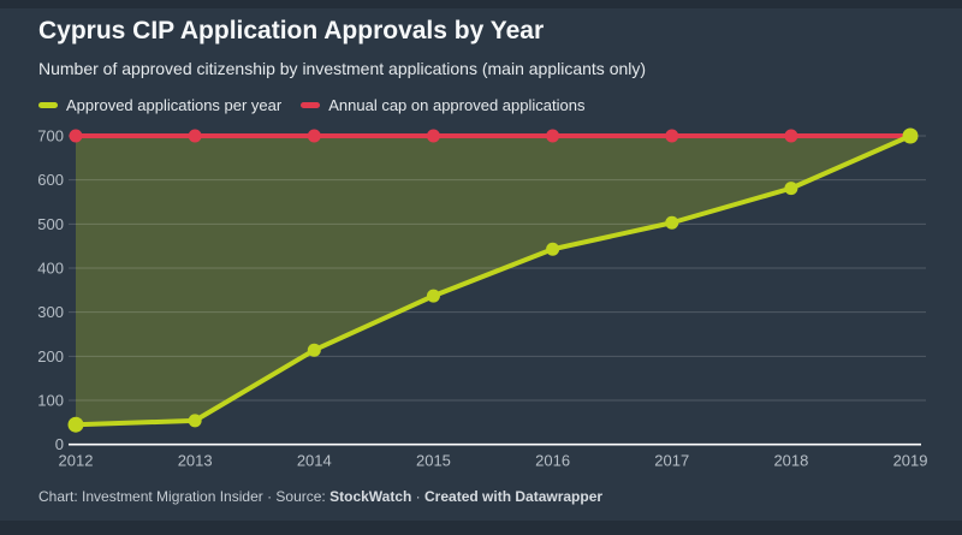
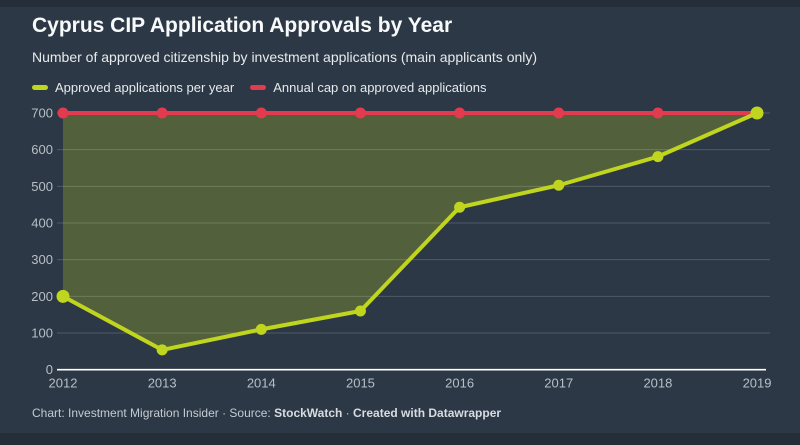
Approved applications per year/2012: 40 -> 200
Approved applications per year/2014: 210 -> 110
Approved applications per year/2015: 340 -> 160
